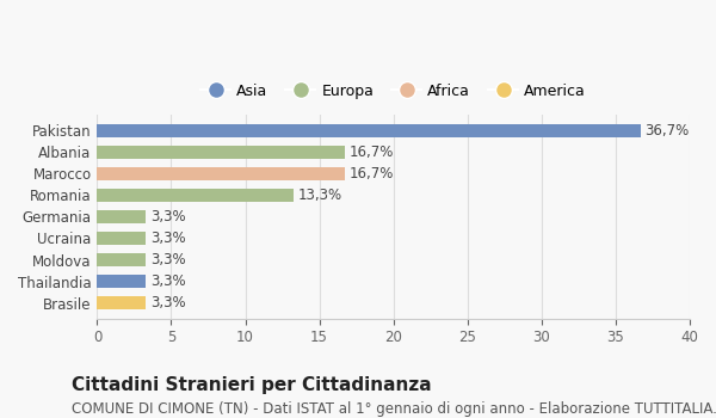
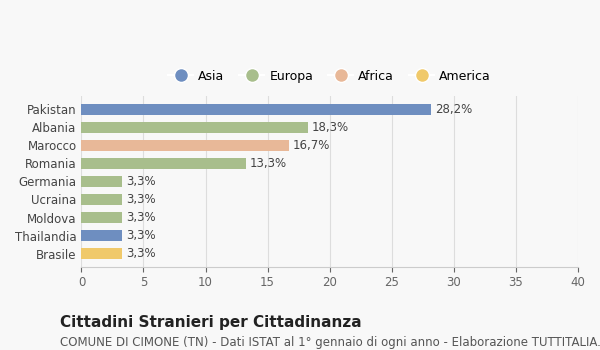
Pakistan: 36,7% -> 28,2%
Albania: 16,7% -> 18,3%
